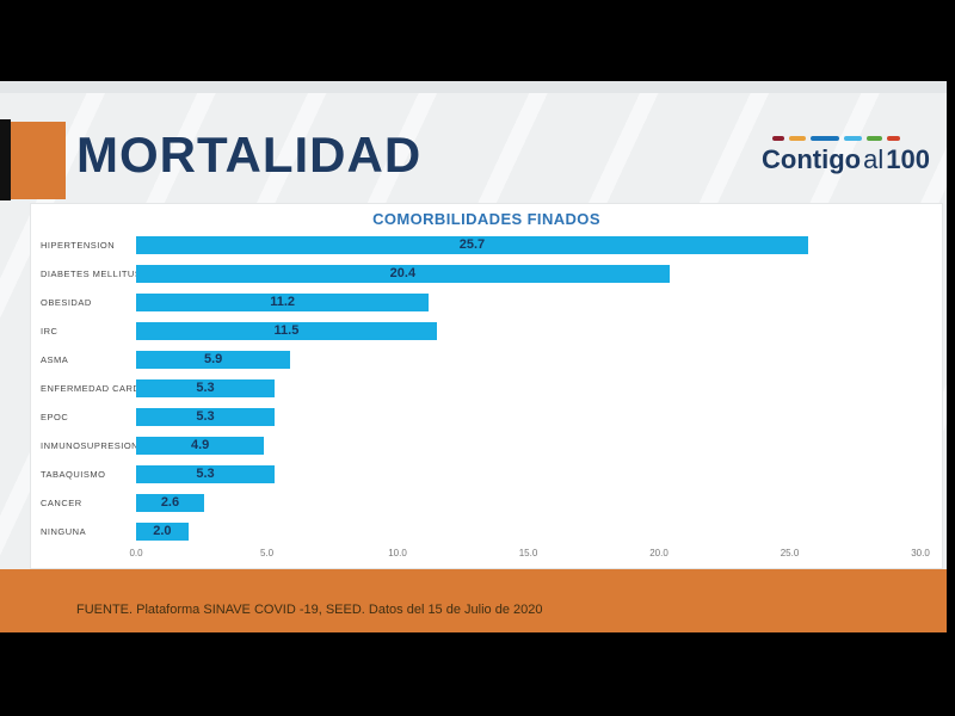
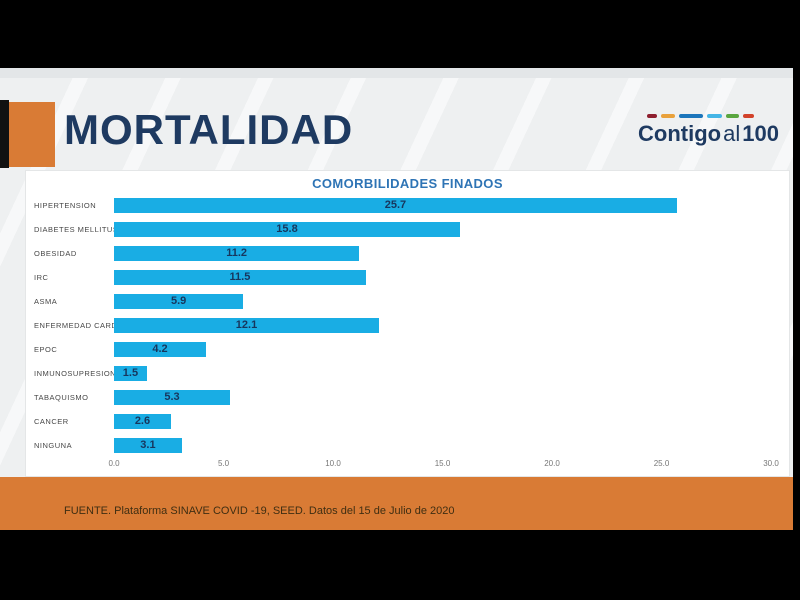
DIABETES MELLITUS: 20.4 -> 15.8
ENFERMEDAD CARDIACA: 5.3 -> 12.1
EPOC: 5.3 -> 4.2
INMUNOSUPRESION: 4.9 -> 1.5
NINGUNA: 2.0 -> 3.1
